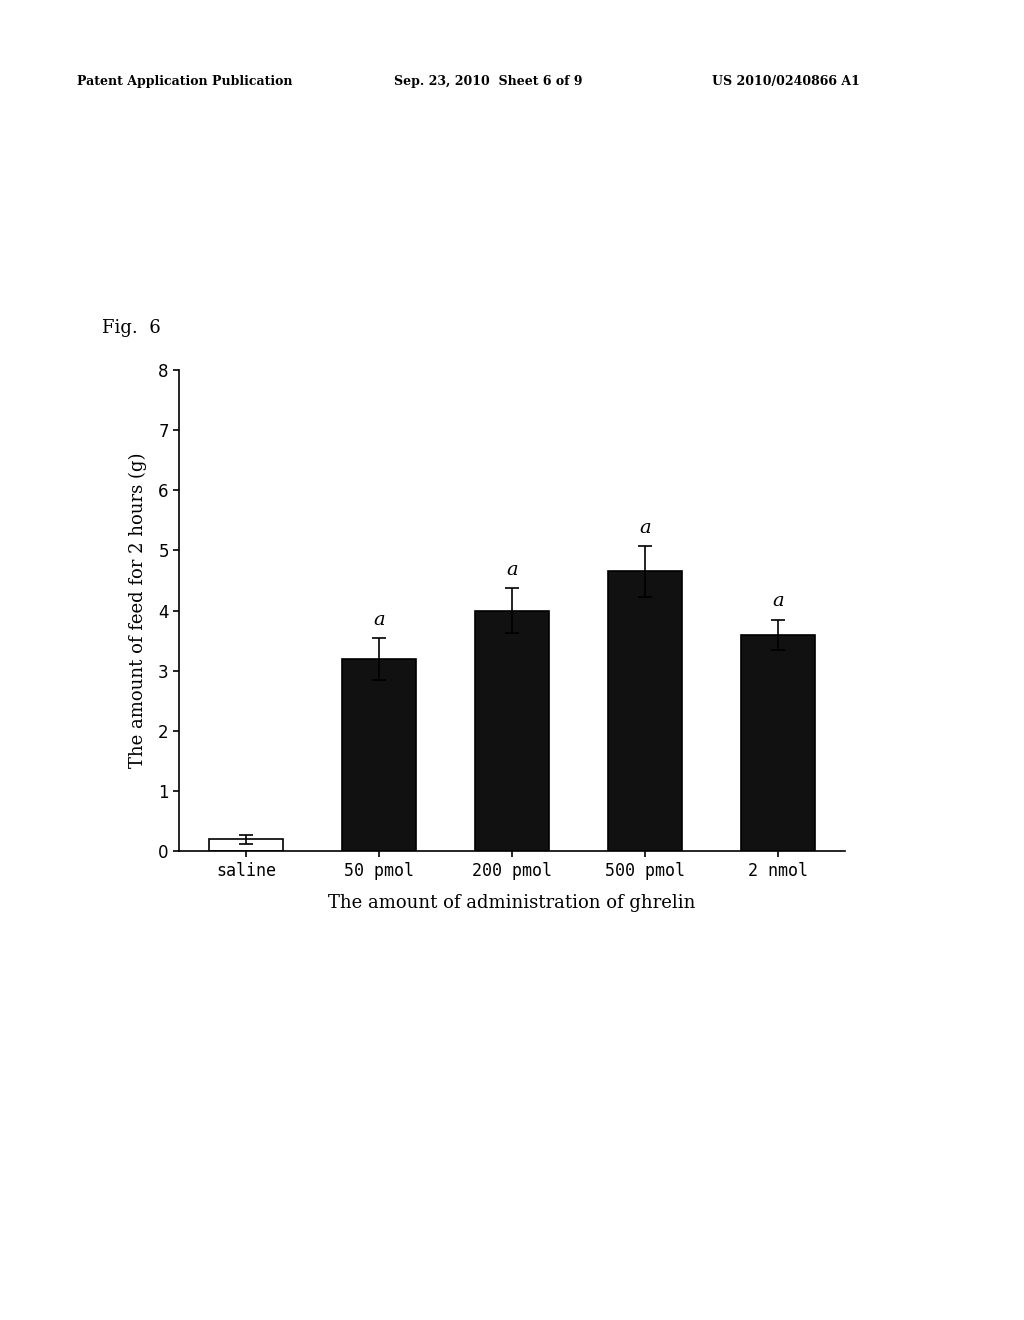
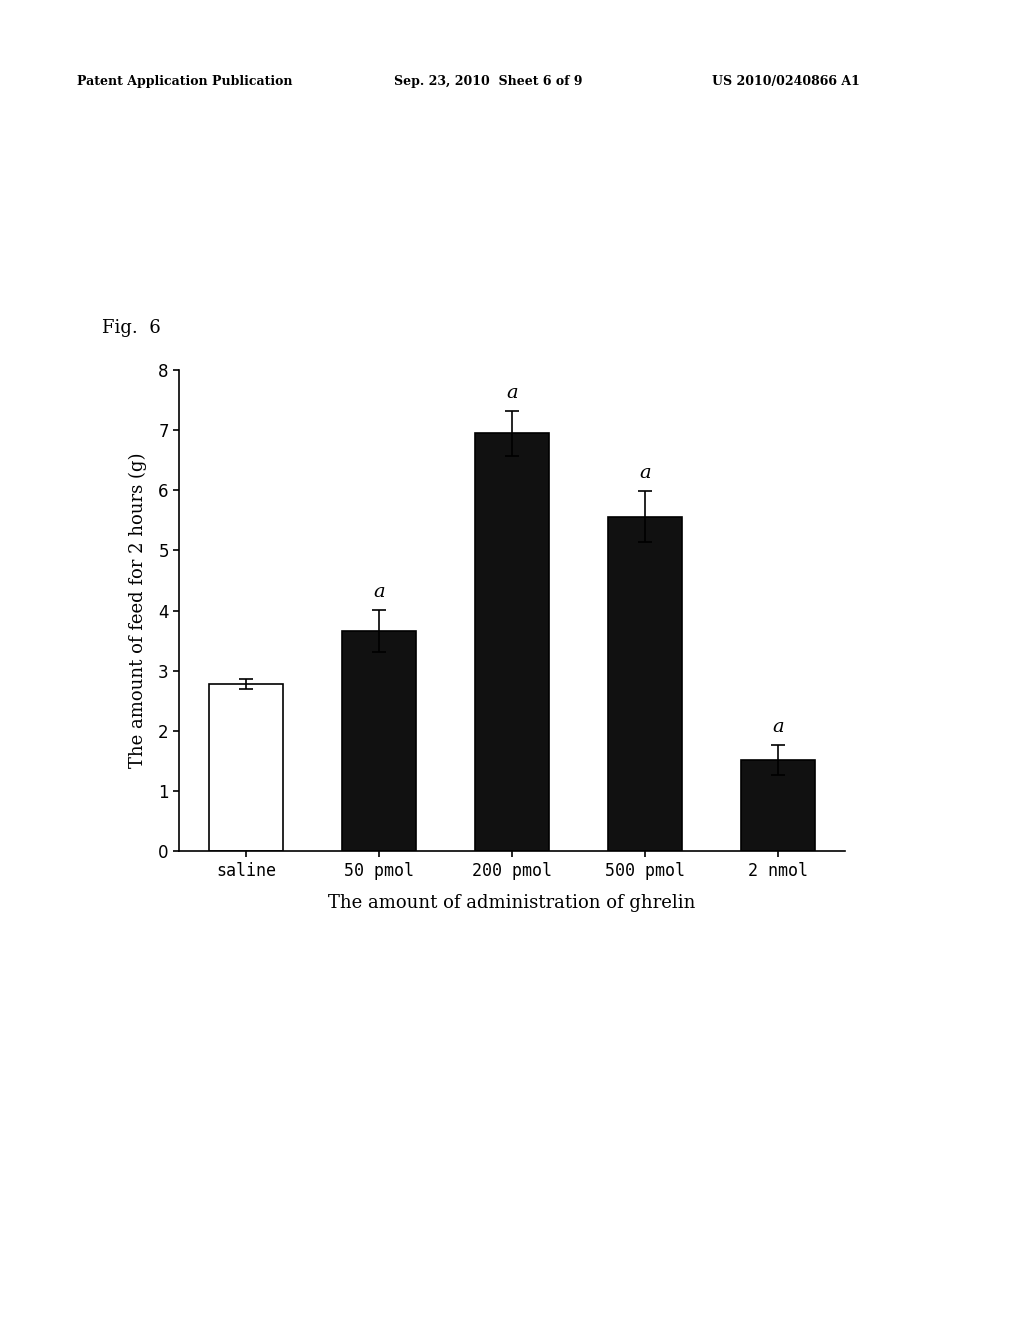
saline: 0.20 -> 2.78
50 pmol: 3.20 -> 3.66
200 pmol: 4.00 -> 6.94
500 pmol: 4.65 -> 5.56
2 nmol: 3.60 -> 1.52
